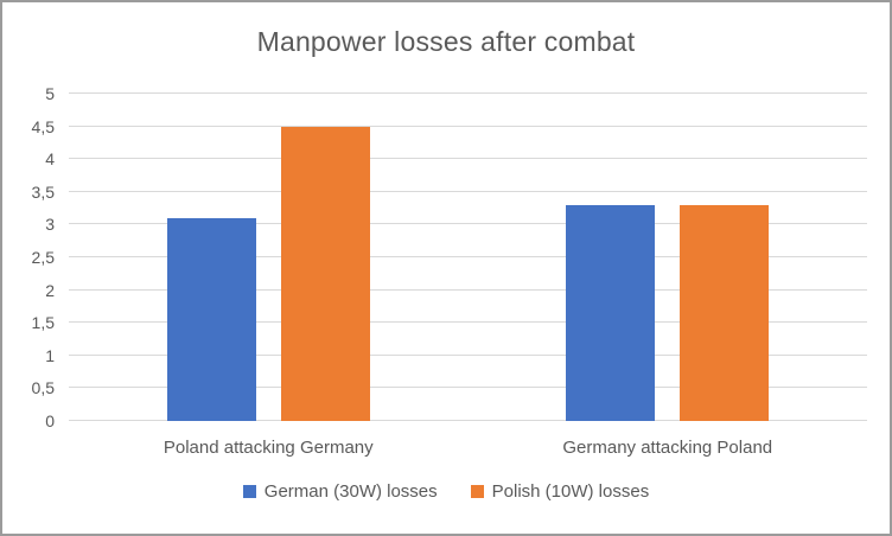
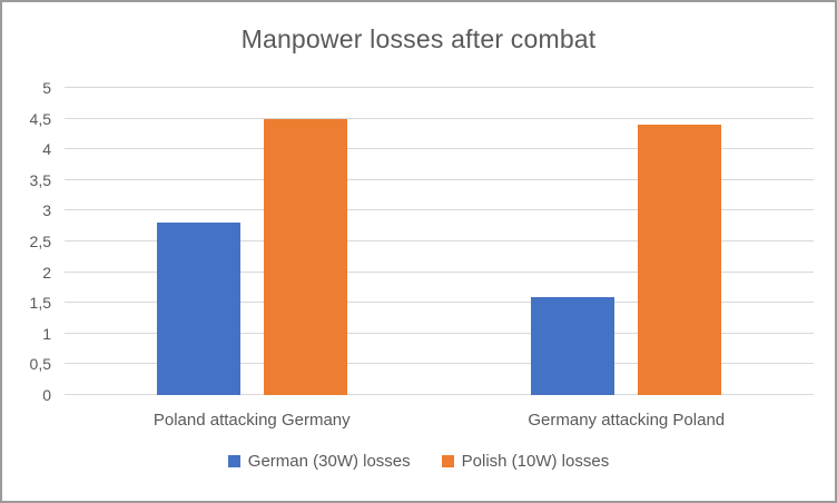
German (30W) losses/Poland attacking Germany: 3.1 -> 2.8
German (30W) losses/Germany attacking Poland: 3.3 -> 1.6
Polish (10W) losses/Germany attacking Poland: 3.3 -> 4.4
